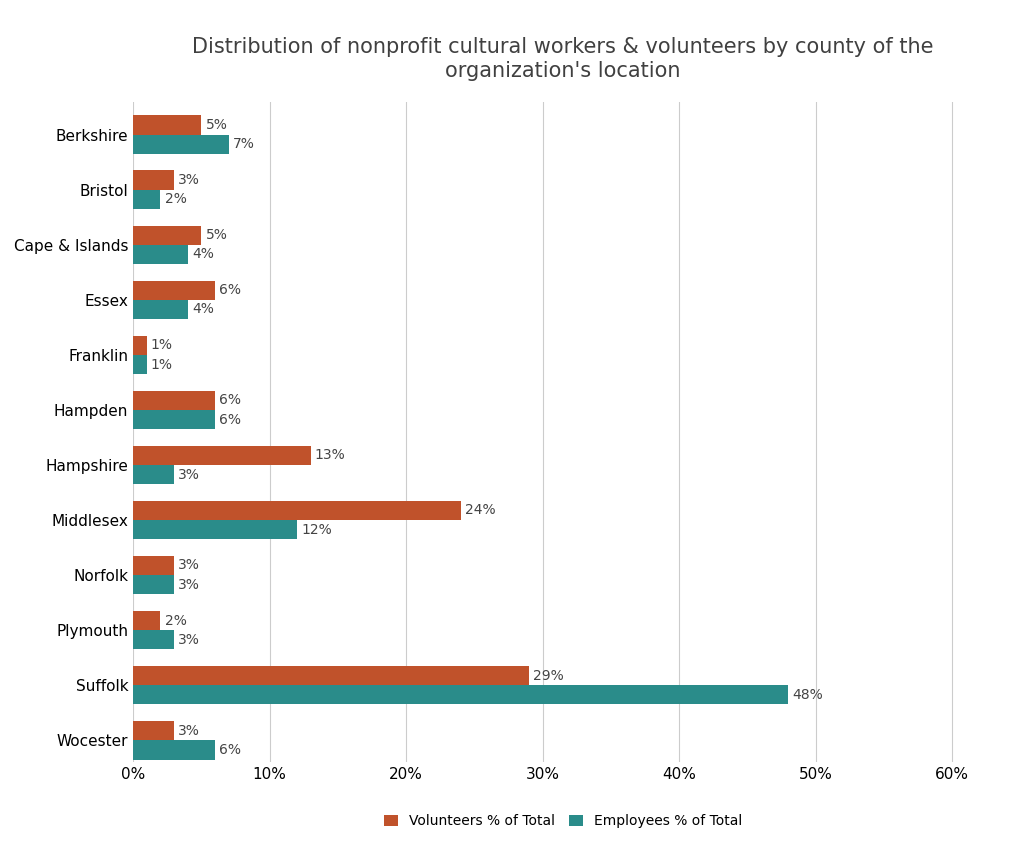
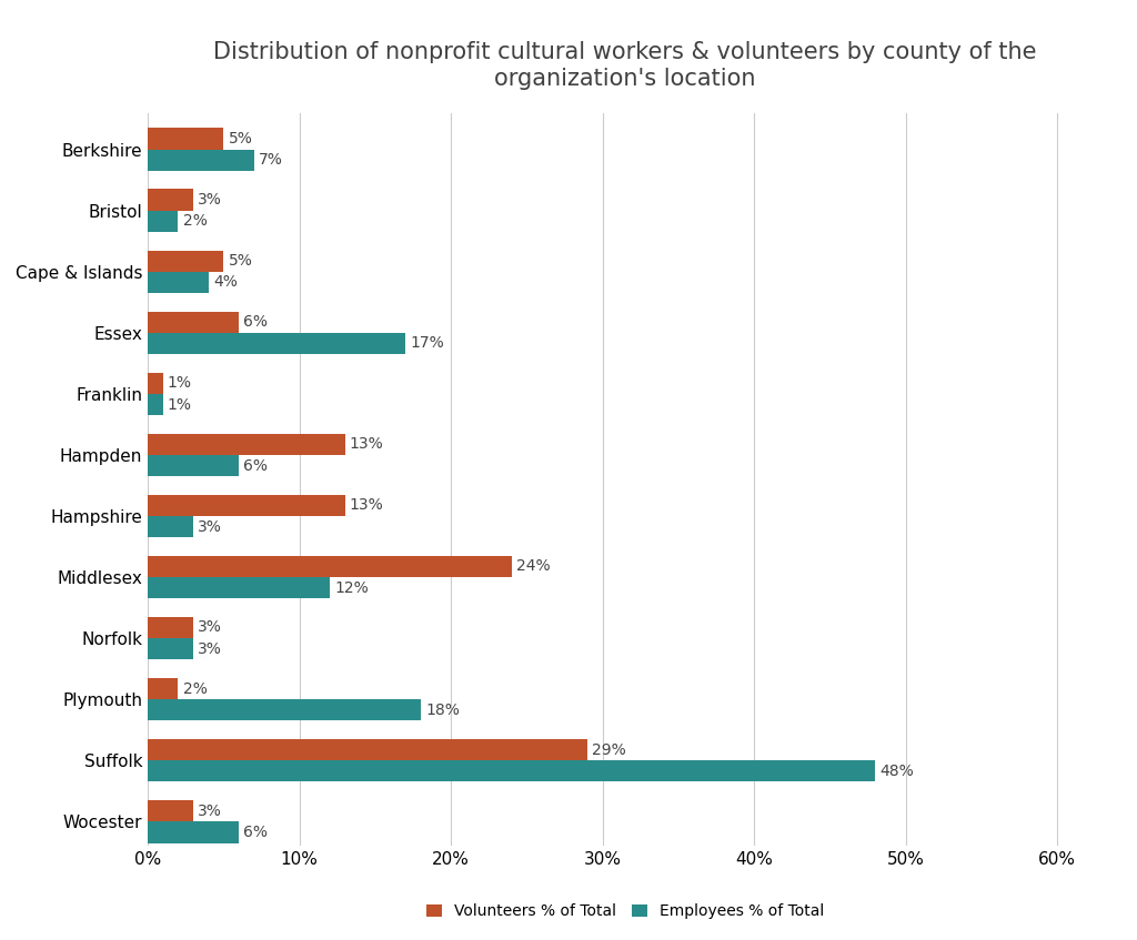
Employees % of Total/Essex: 4% -> 17%
Volunteers % of Total/Hampden: 6% -> 13%
Employees % of Total/Plymouth: 3% -> 18%
